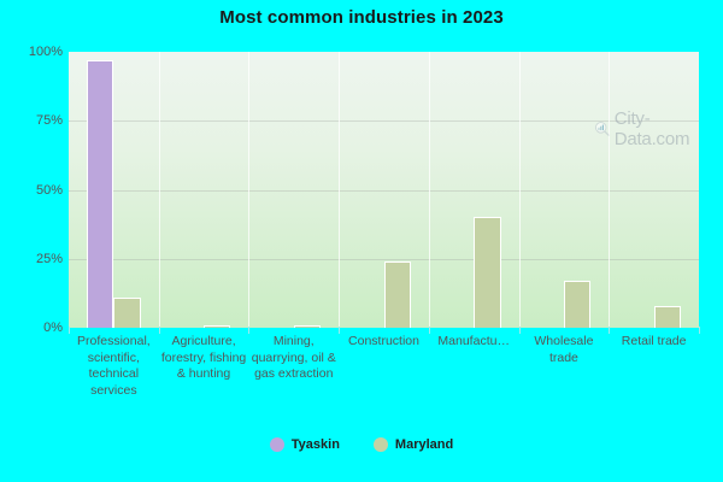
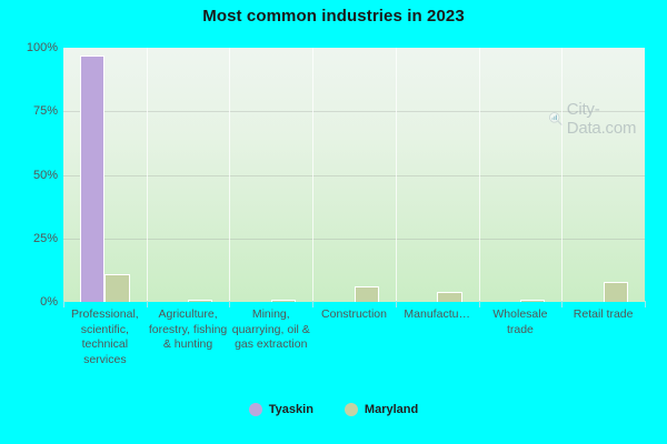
Maryland/Construction: 24% -> 6%
Maryland/Manufactu…: 40% -> 4%
Maryland/Wholesale trade: 17% -> 1%
